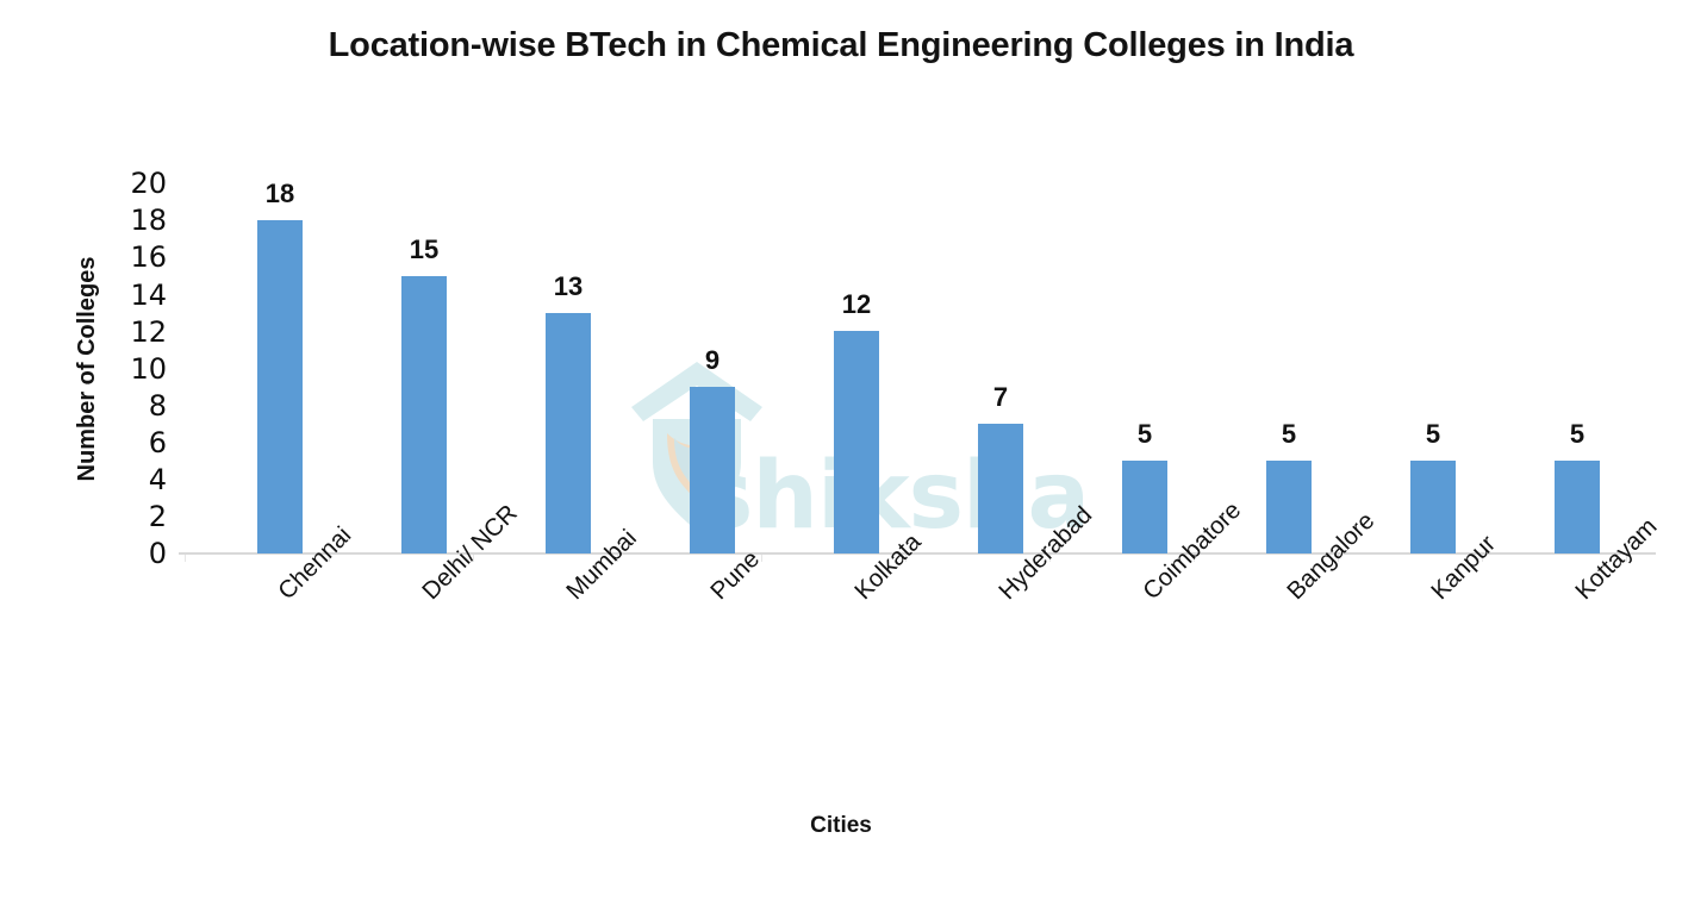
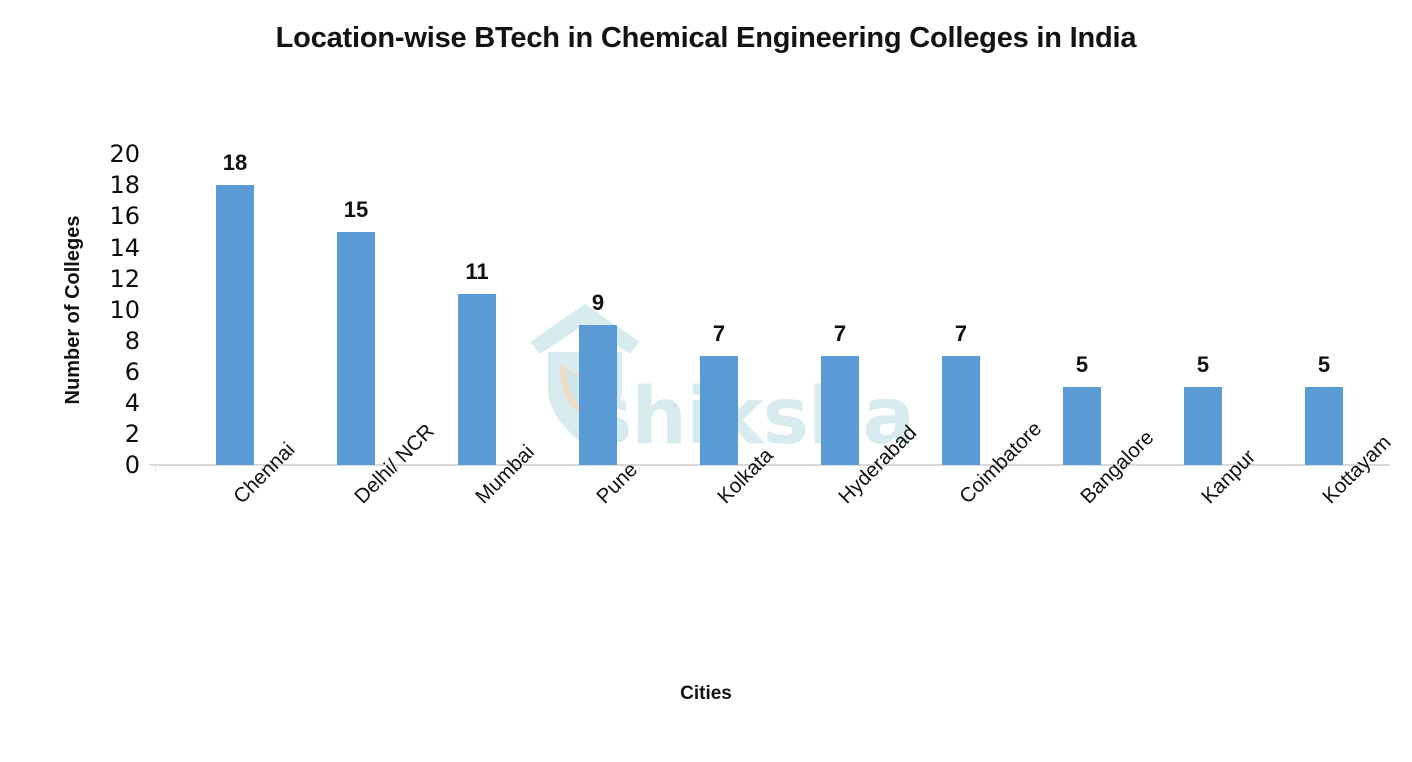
Mumbai: 13 -> 11
Kolkata: 12 -> 7
Coimbatore: 5 -> 7
